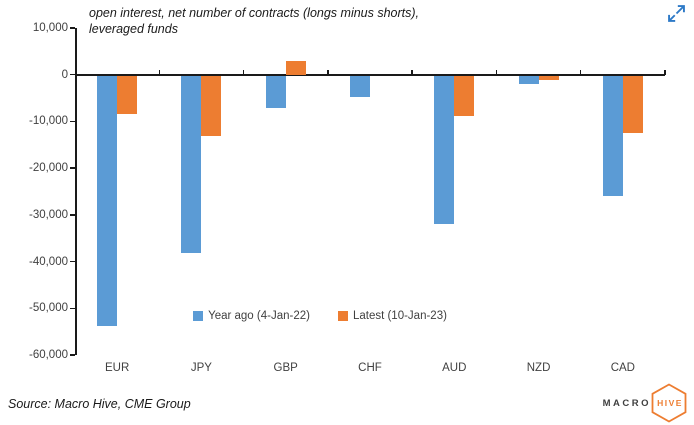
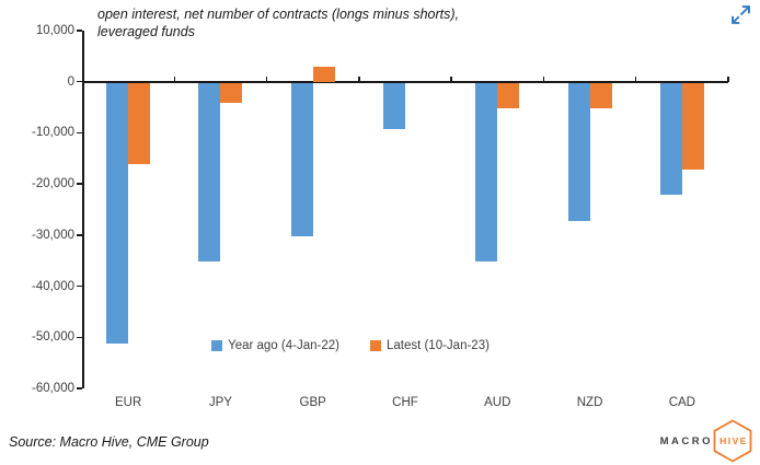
Year ago (4-Jan-22)/EUR: -54000 -> -51000
Latest (10-Jan-23)/EUR: -8000 -> -16000
Year ago (4-Jan-22)/JPY: -38000 -> -35000
Latest (10-Jan-23)/JPY: -13000 -> -4000
Year ago (4-Jan-22)/GBP: -7000 -> -30000
Year ago (4-Jan-22)/CHF: -4000 -> -9000
Year ago (4-Jan-22)/AUD: -32000 -> -35000
Latest (10-Jan-23)/AUD: -9000 -> -5000
Year ago (4-Jan-22)/NZD: -2000 -> -27000
Latest (10-Jan-23)/NZD: -1000 -> -5000
Year ago (4-Jan-22)/CAD: -26000 -> -22000
Latest (10-Jan-23)/CAD: -12000 -> -17000
